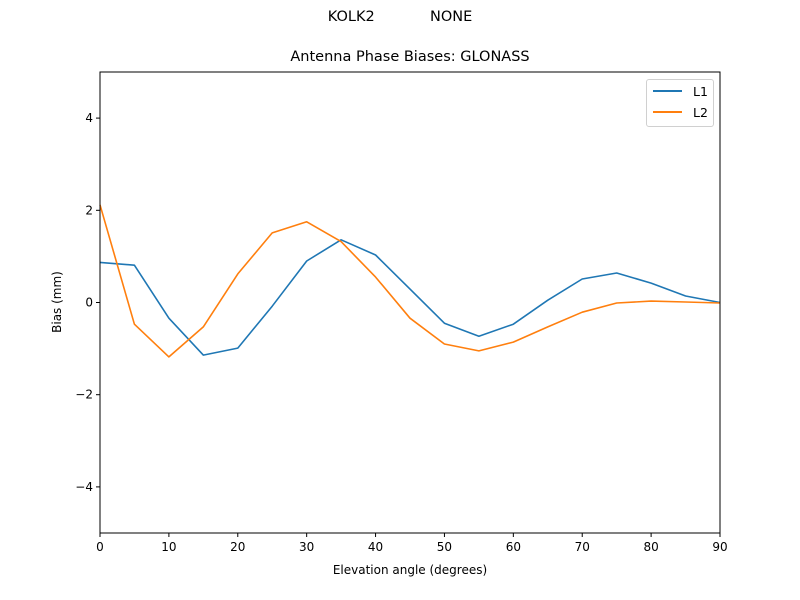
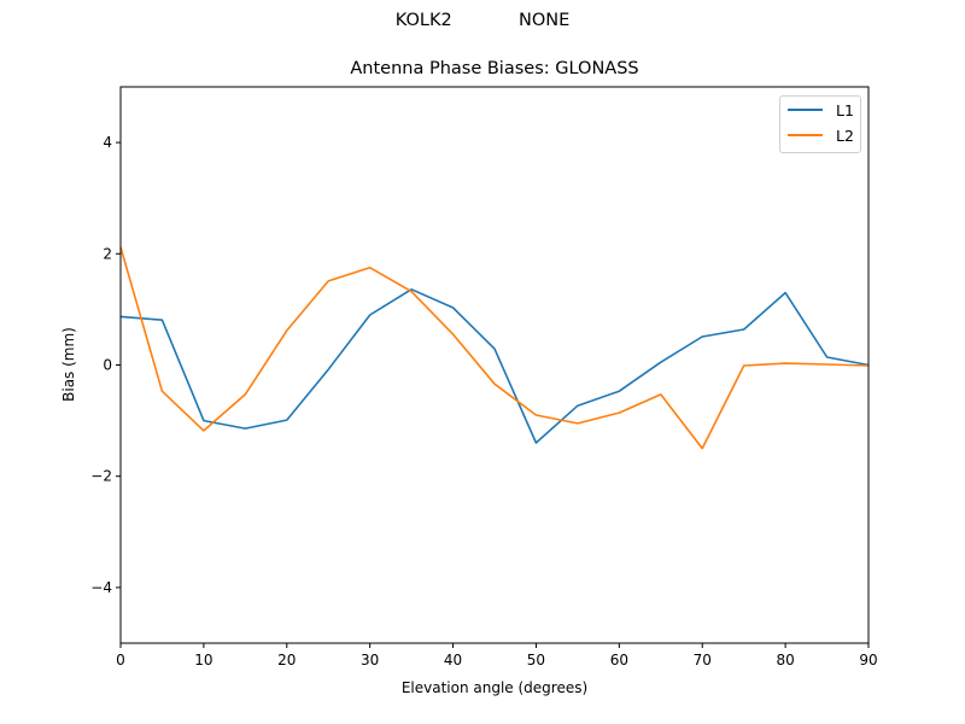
L1/10: -0.3 -> -1.0
L1/50: -0.5 -> -1.4
L2/70: -0.2 -> -1.5
L1/80: 0.4 -> 1.3
